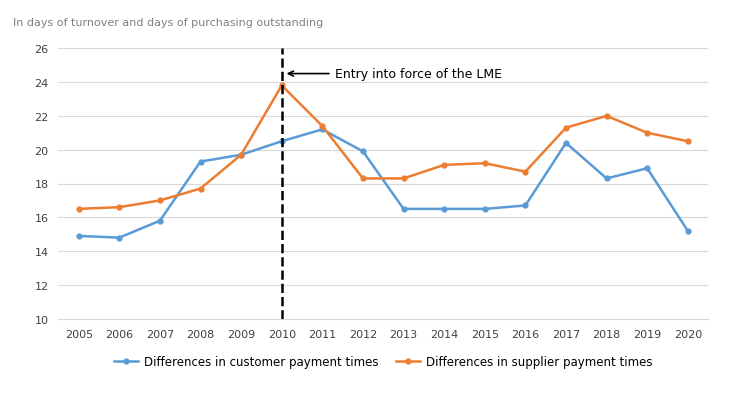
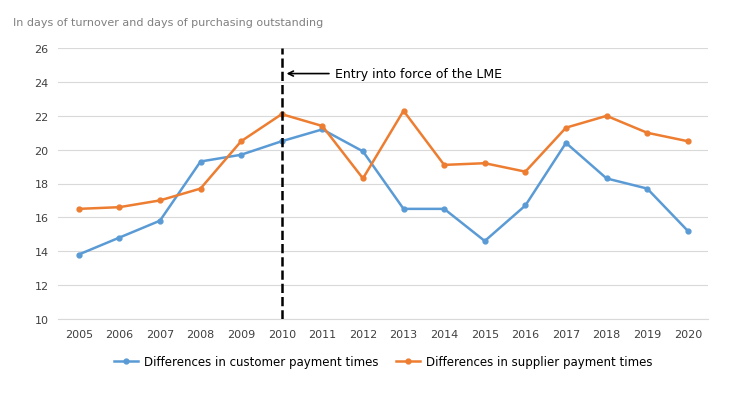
Differences in customer payment times/2005: 14.9 -> 13.8
Differences in supplier payment times/2009: 19.7 -> 20.5
Differences in supplier payment times/2010: 23.8 -> 22.1
Differences in supplier payment times/2013: 18.3 -> 22.3
Differences in customer payment times/2015: 16.5 -> 14.6
Differences in customer payment times/2019: 18.9 -> 17.7
